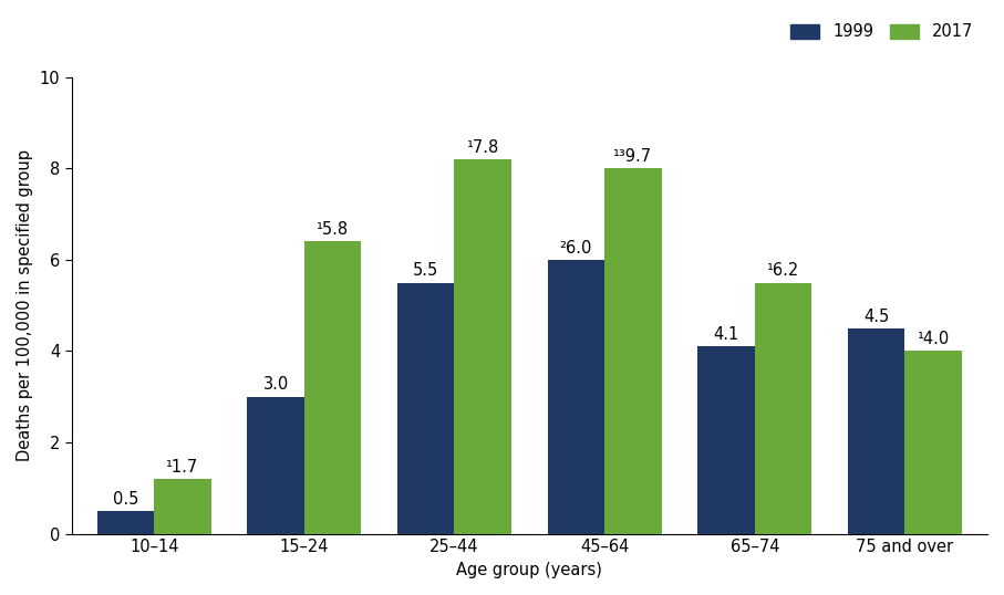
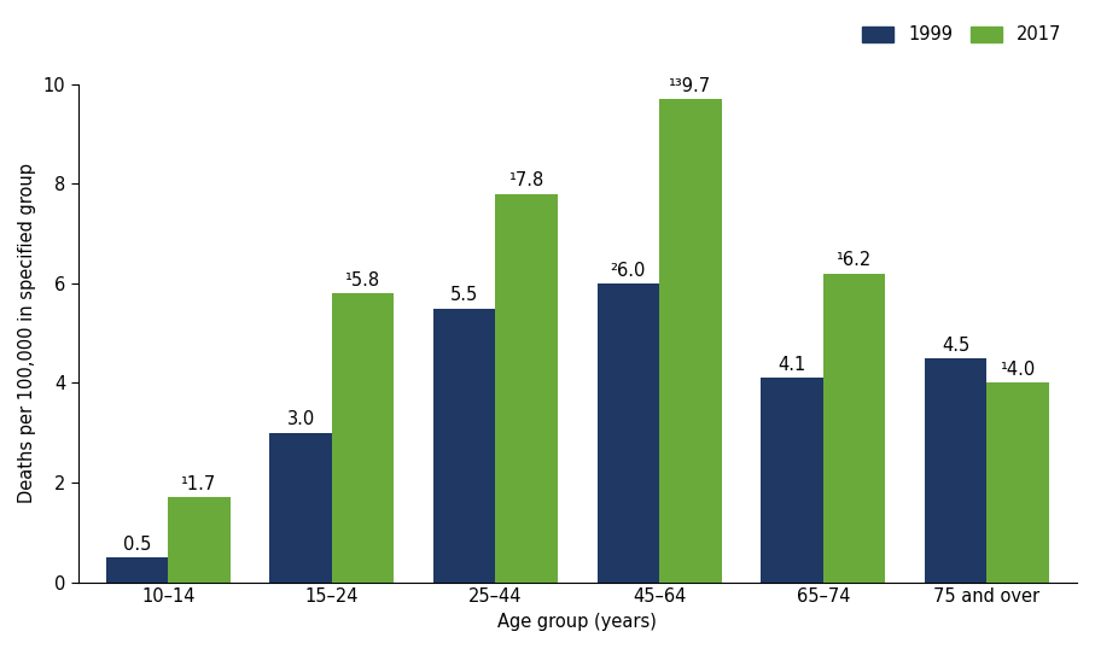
2017/10–14: 1.2 -> 1.7
2017/15–24: 6.4 -> 5.8
2017/25–44: 8.2 -> 7.8
2017/45–64: 8.0 -> 9.7
2017/65–74: 5.5 -> 6.2
